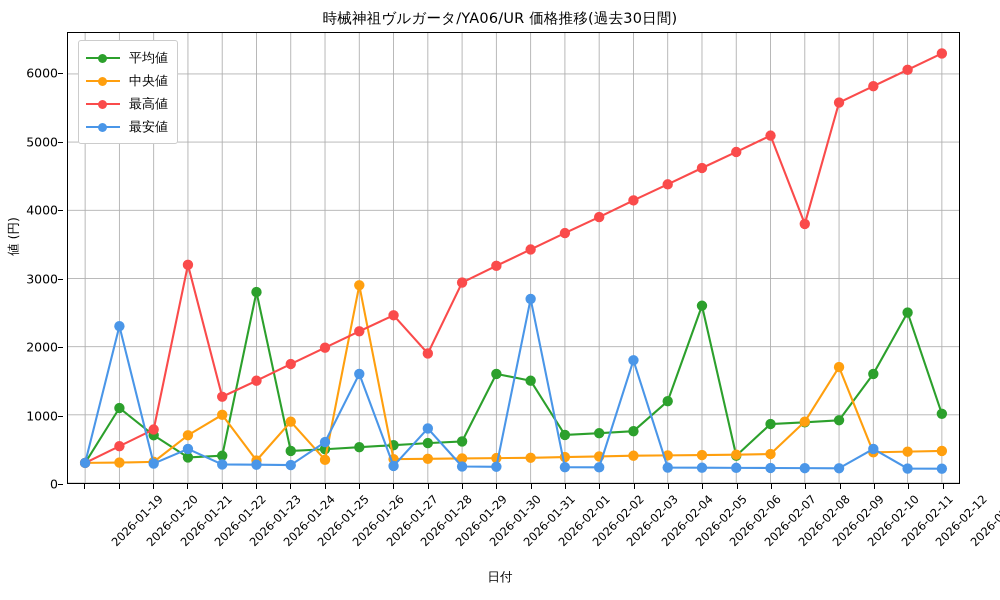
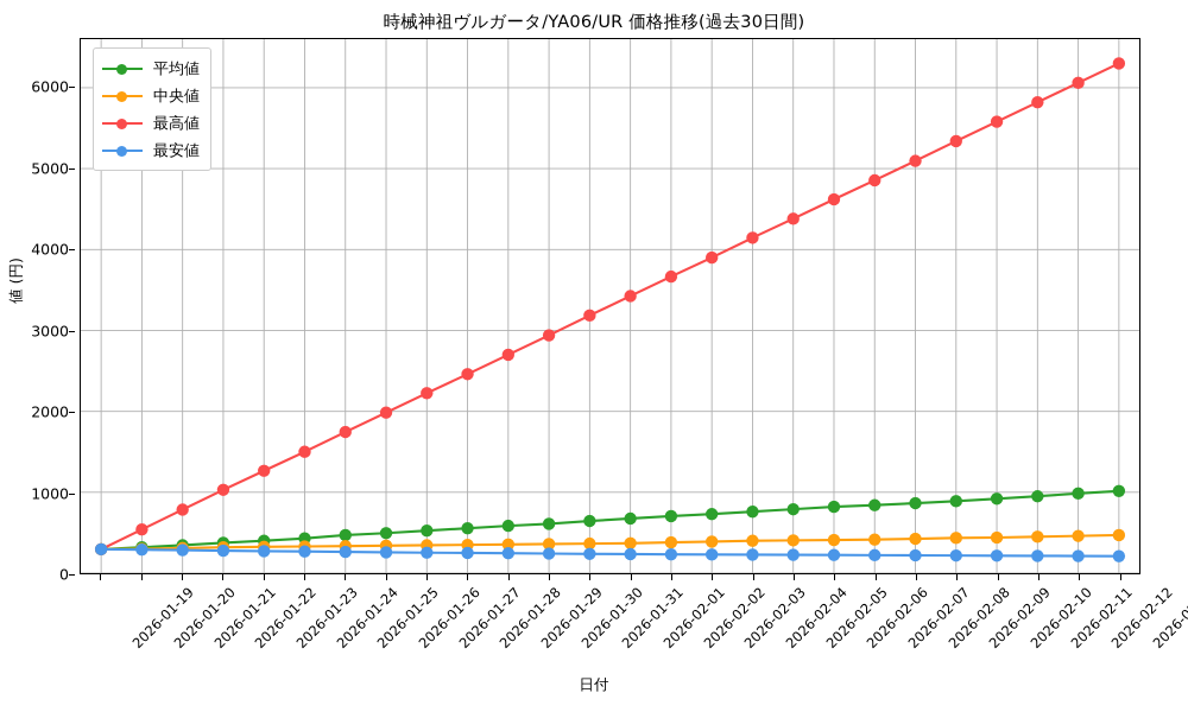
平均値/2026-01-20: 1100 -> 300
最安値/2026-01-20: 2300 -> 300
平均値/2026-01-21: 700 -> 300
中央値/2026-01-22: 700 -> 300
最高値/2026-01-22: 3200 -> 1000
最安値/2026-01-22: 500 -> 300
中央値/2026-01-23: 1000 -> 300
平均値/2026-01-24: 2800 -> 400
中央値/2026-01-25: 900 -> 300
最安値/2026-01-26: 600 -> 300
中央値/2026-01-27: 2900 -> 300
最安値/2026-01-27: 1600 -> 300
最高値/2026-01-29: 1900 -> 2700
最安値/2026-01-29: 800 -> 200
平均値/2026-01-31: 1600 -> 600
平均値/2026-02-01: 1500 -> 700
最安値/2026-02-01: 2700 -> 200
最安値/2026-02-04: 1800 -> 200
平均値/2026-02-05: 1200 -> 800
平均値/2026-02-06: 2600 -> 800
平均値/2026-02-07: 400 -> 800
中央値/2026-02-09: 900 -> 400
最高値/2026-02-09: 3800 -> 5300
中央値/2026-02-10: 1700 -> 400
平均値/2026-02-11: 1600 -> 1000
最安値/2026-02-11: 500 -> 200
平均値/2026-02-12: 2500 -> 1000
